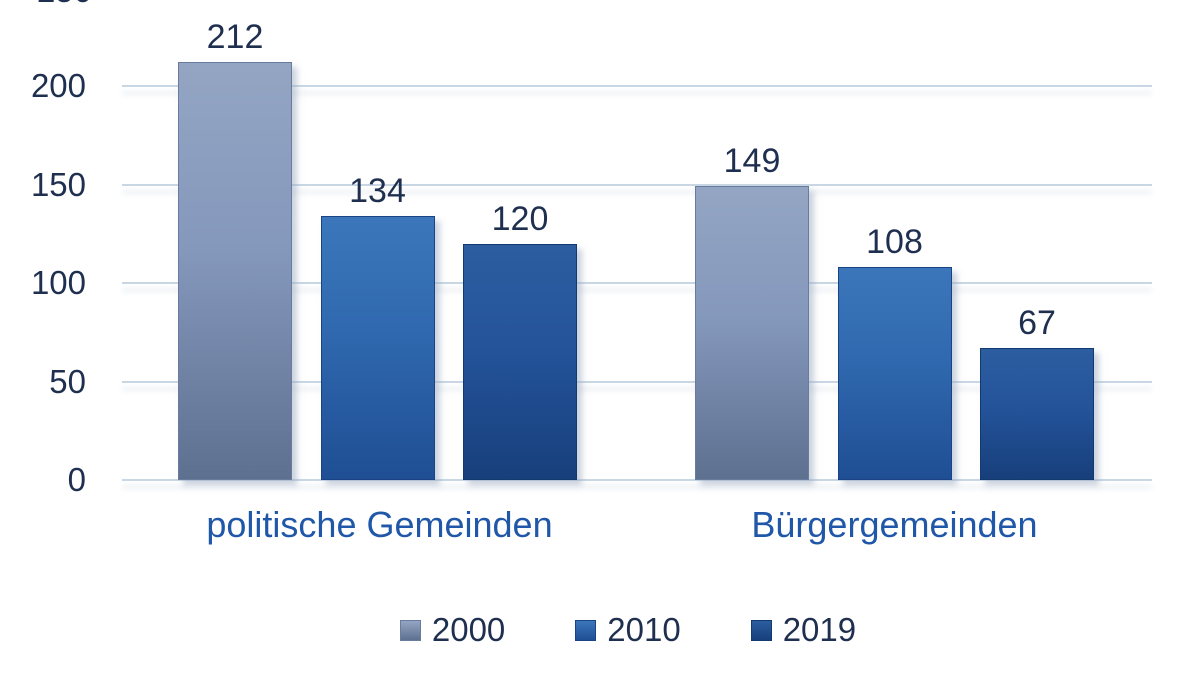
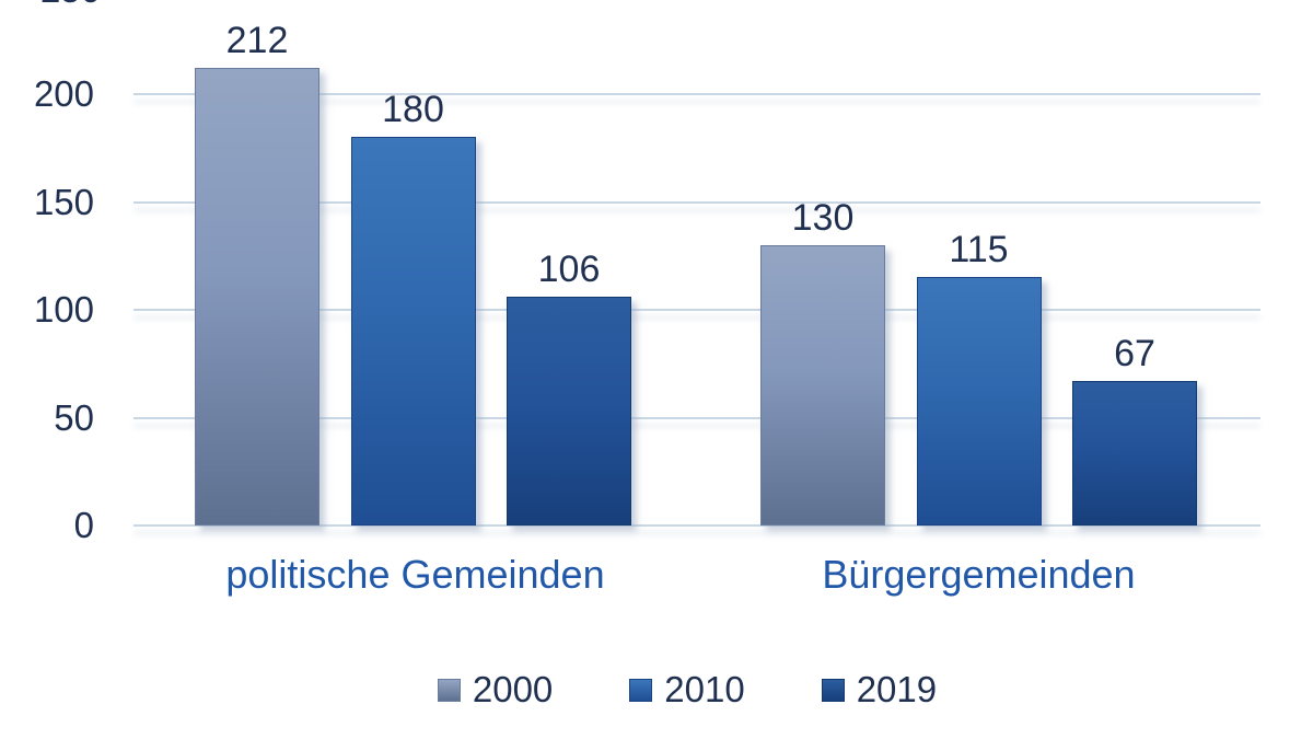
2010/politische Gemeinden: 134 -> 180
2019/politische Gemeinden: 120 -> 106
2000/Bürgergemeinden: 149 -> 130
2010/Bürgergemeinden: 108 -> 115
